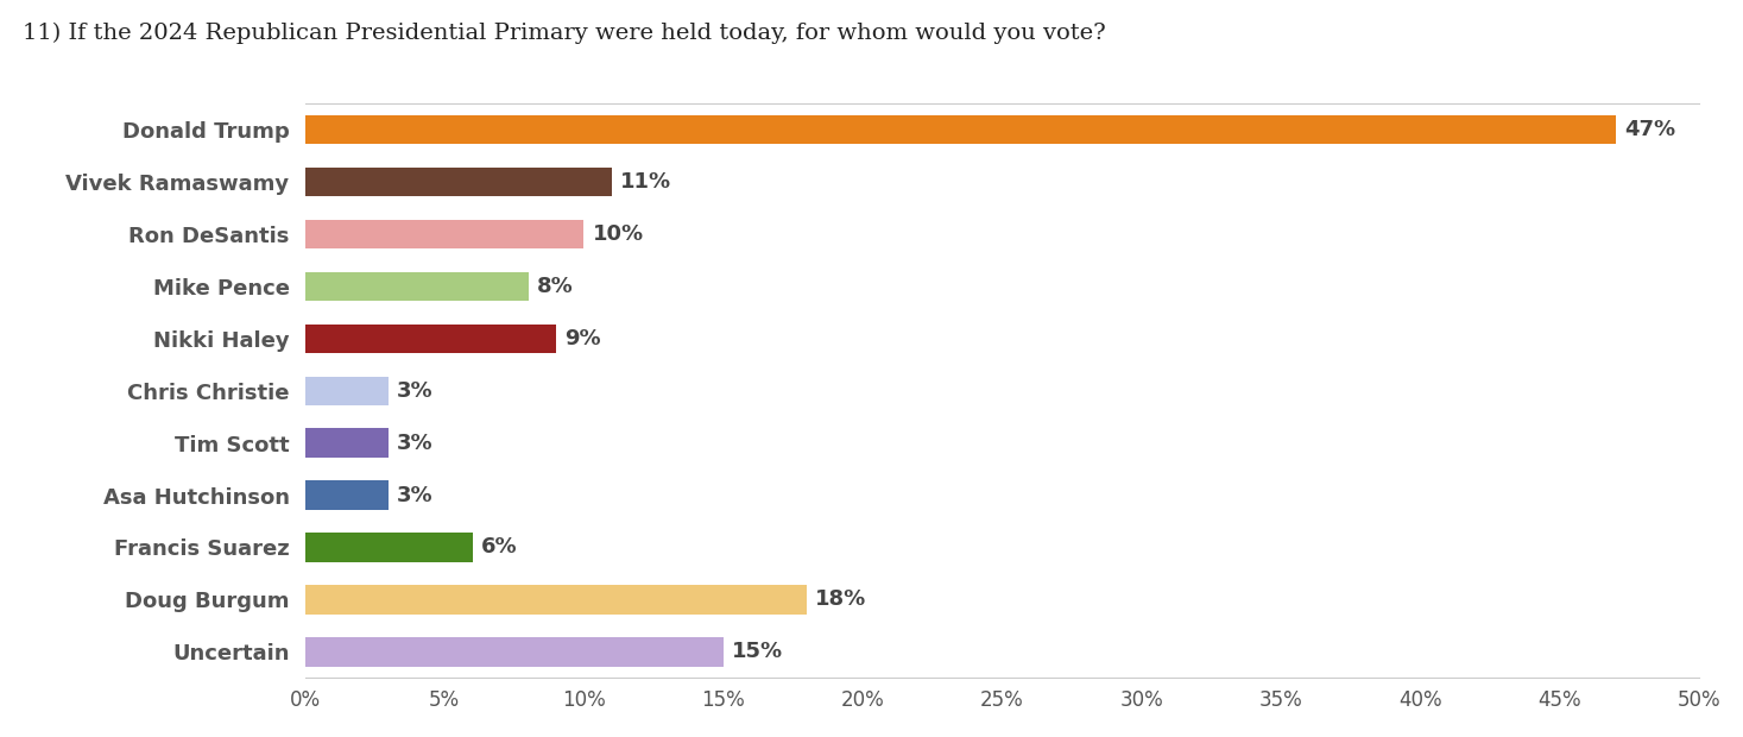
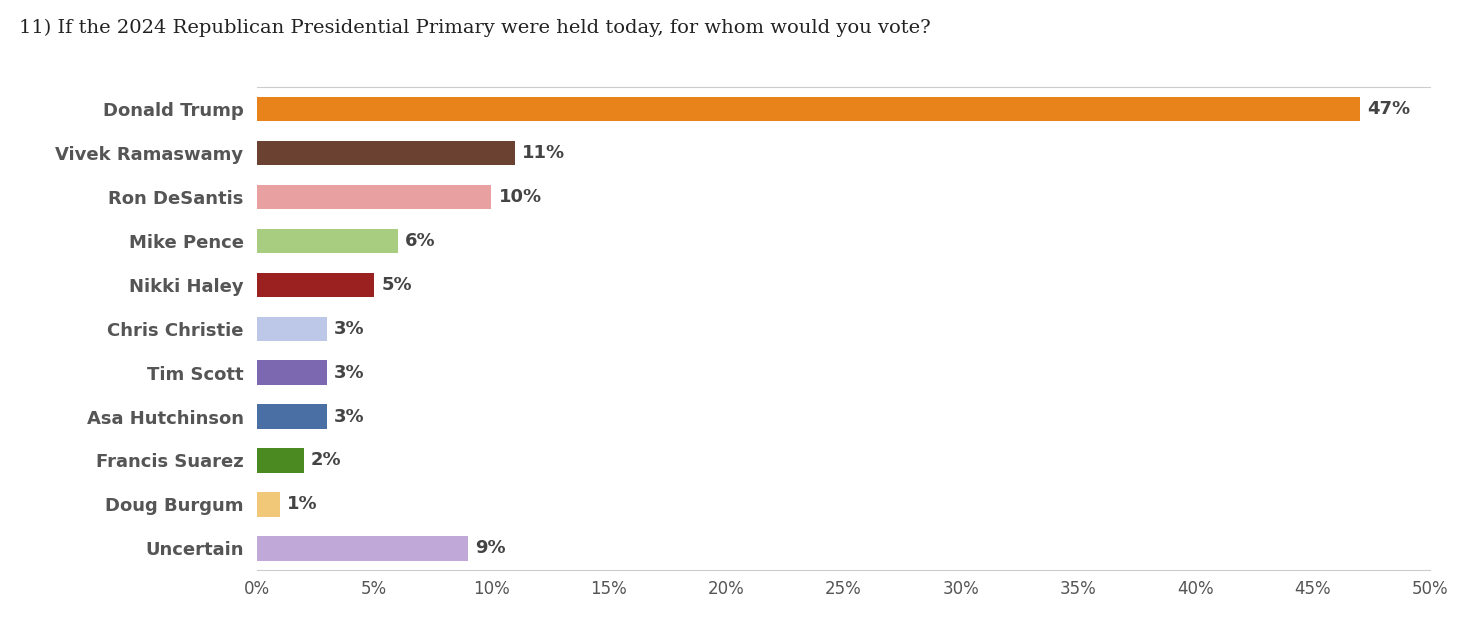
Mike Pence: 8% -> 6%
Nikki Haley: 9% -> 5%
Francis Suarez: 6% -> 2%
Doug Burgum: 18% -> 1%
Uncertain: 15% -> 9%
